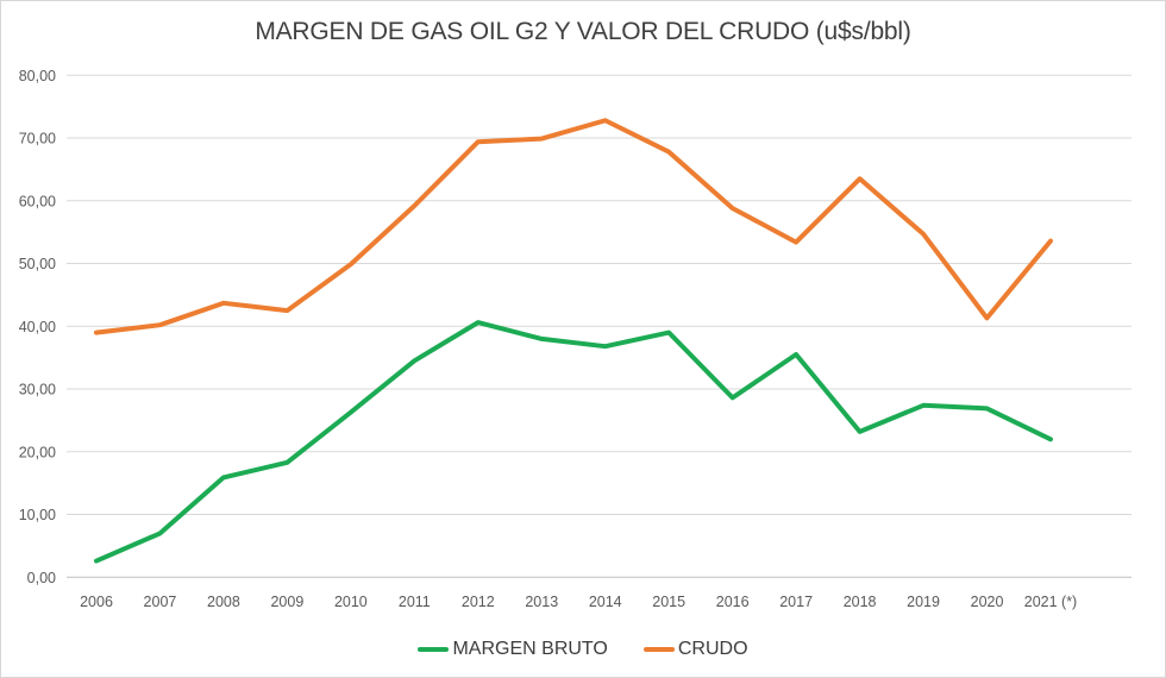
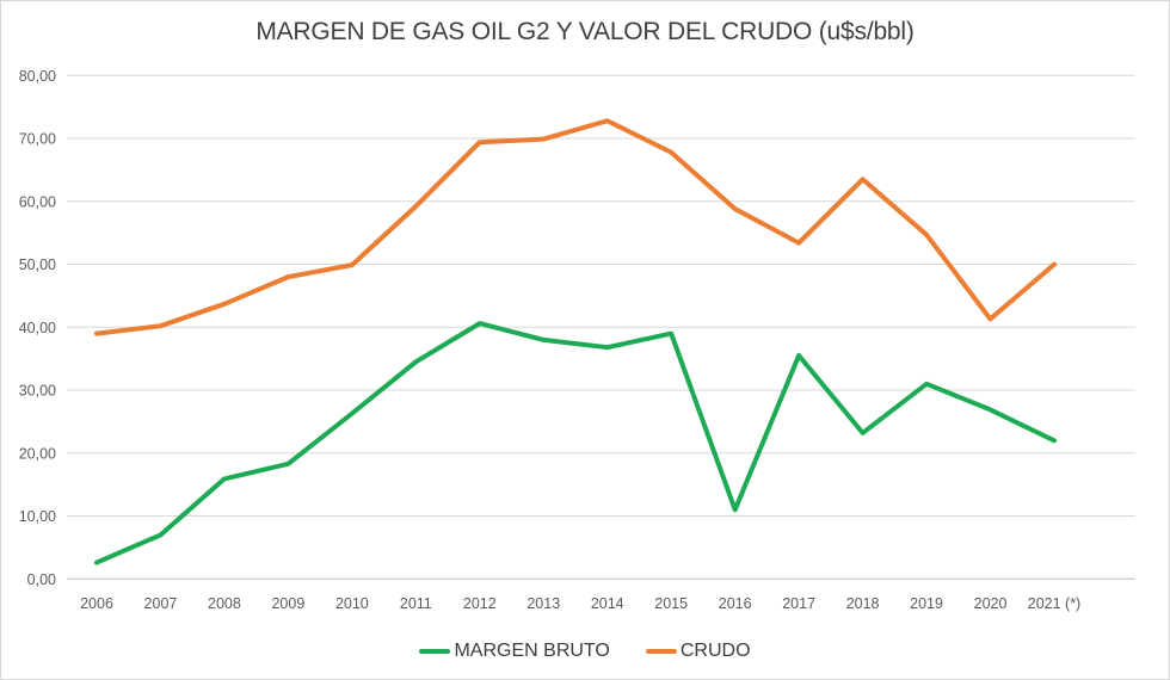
CRUDO/2009: 42 -> 48
MARGEN BRUTO/2016: 29 -> 11
MARGEN BRUTO/2019: 27 -> 31
CRUDO/2021 (*): 54 -> 50
